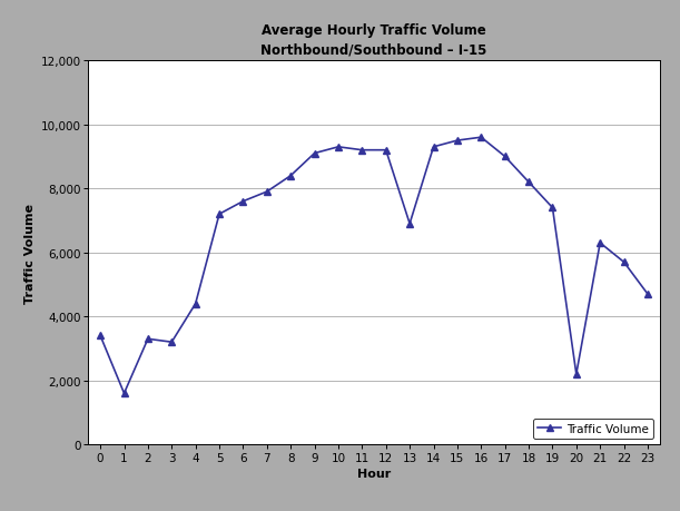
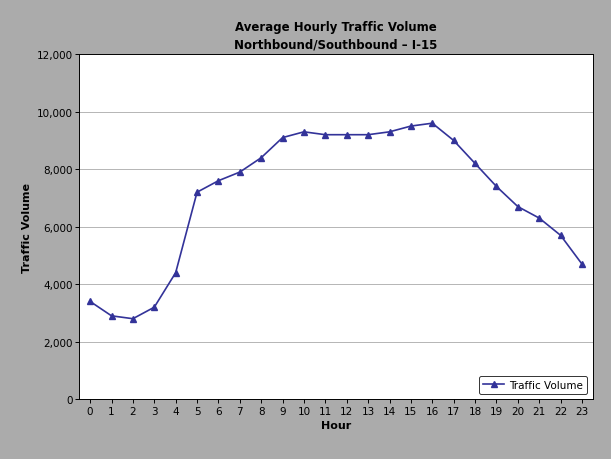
1: 1,600 -> 2,900
2: 3,300 -> 2,800
13: 6,900 -> 9,200
20: 2,200 -> 6,700
